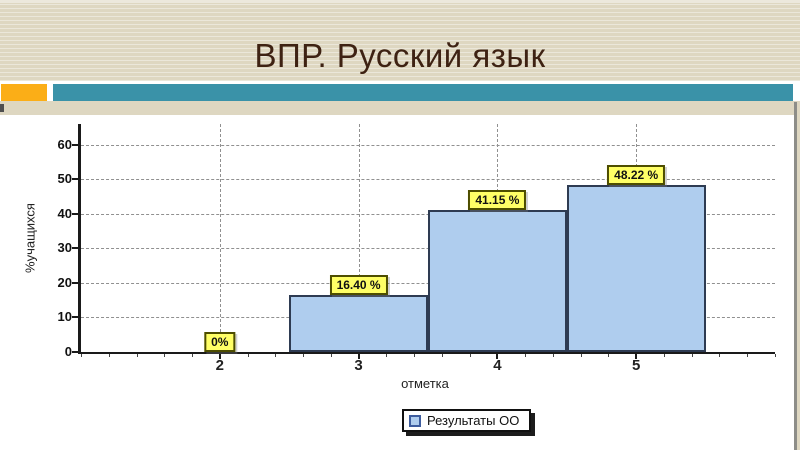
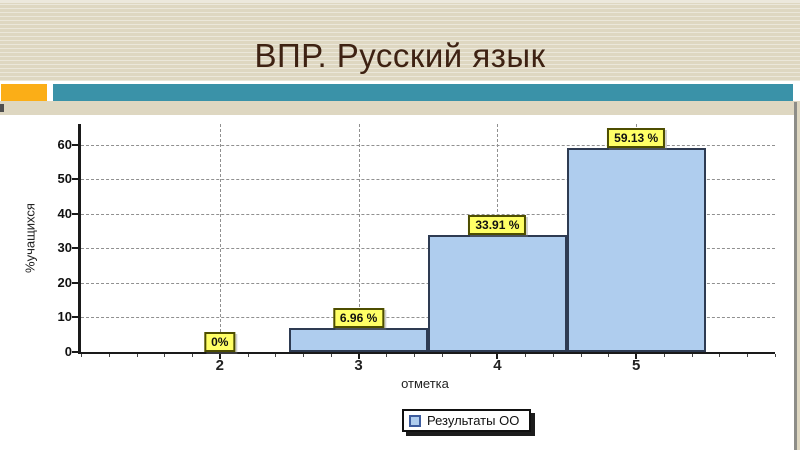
3: 16.40 -> 6.96
4: 41.15 -> 33.91
5: 48.22 -> 59.13
